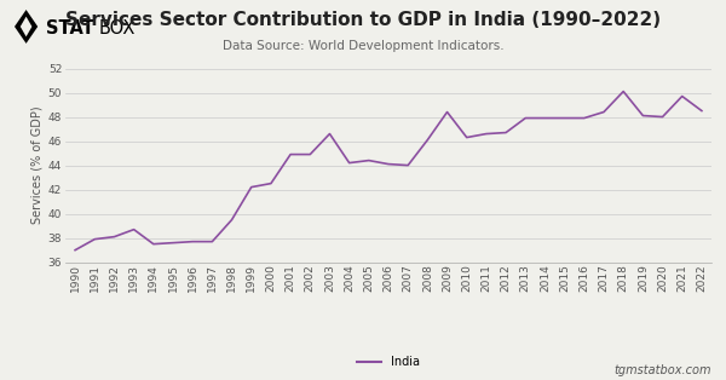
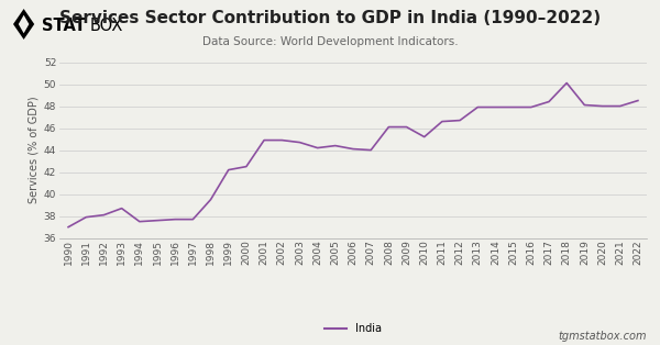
2003: 46.6 -> 44.7
2009: 48.4 -> 46.1
2010: 46.3 -> 45.2
2021: 49.7 -> 48.0
